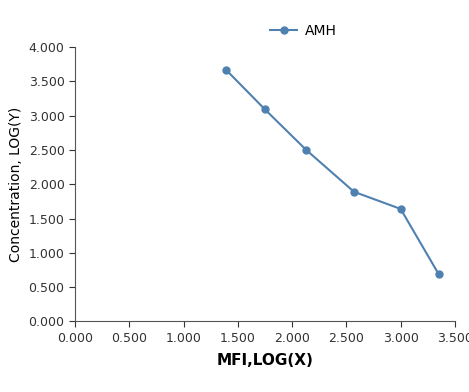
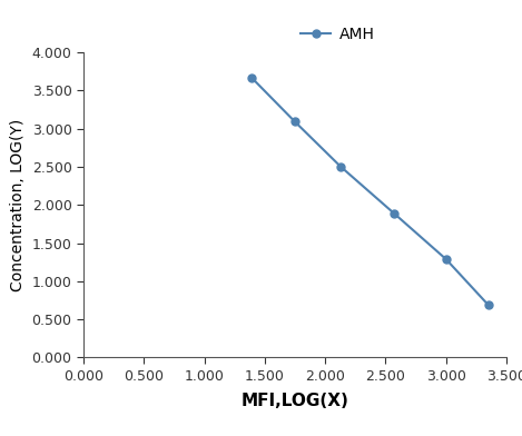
3.000: 1.64 -> 1.29
